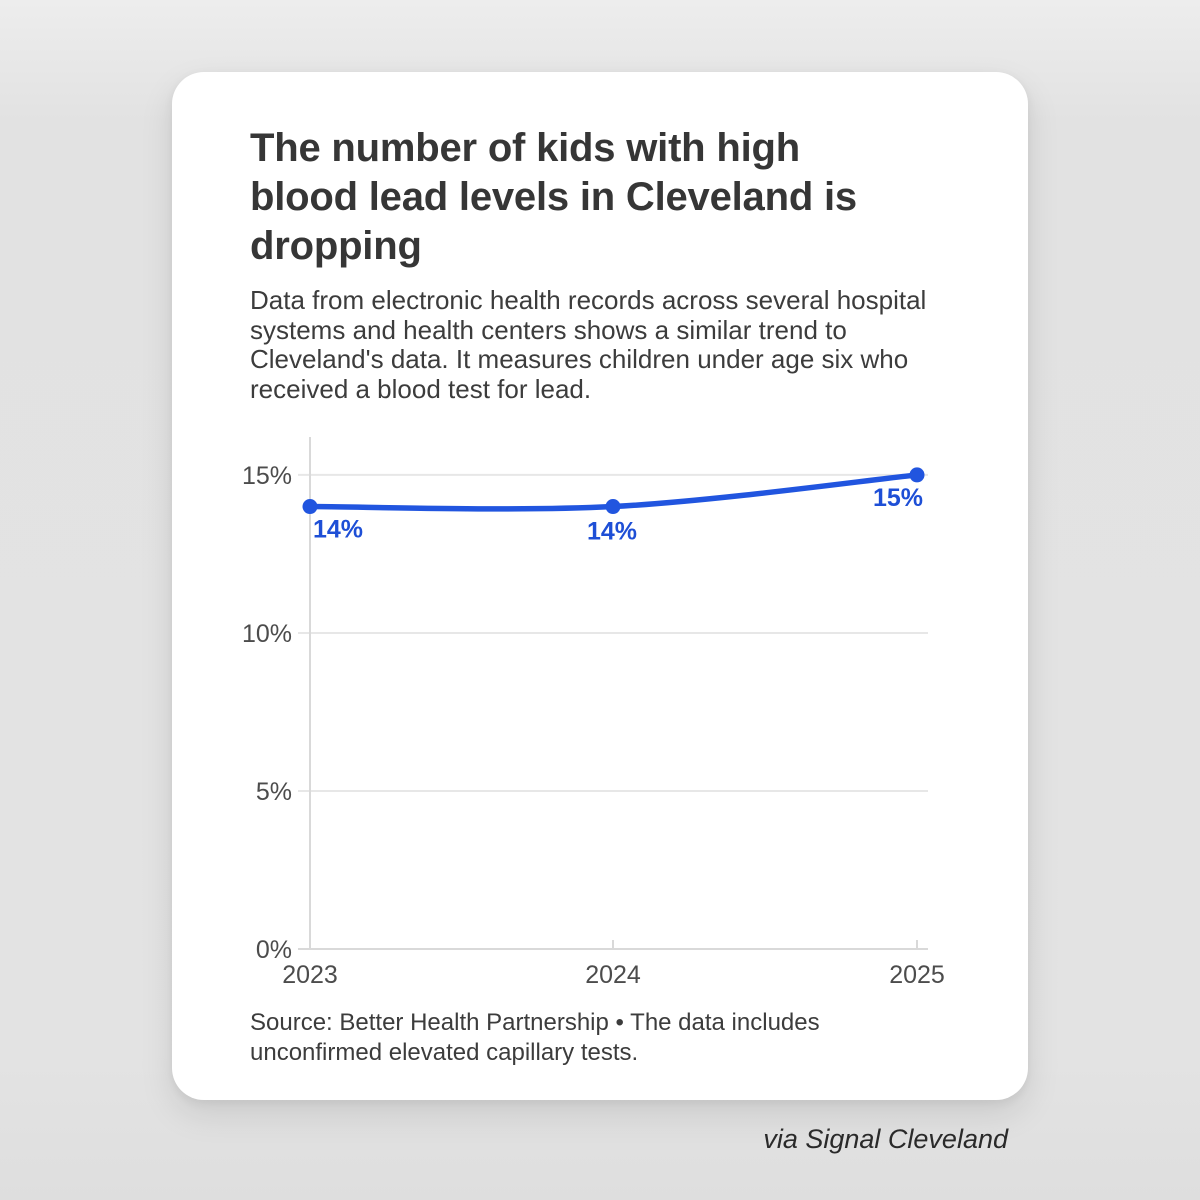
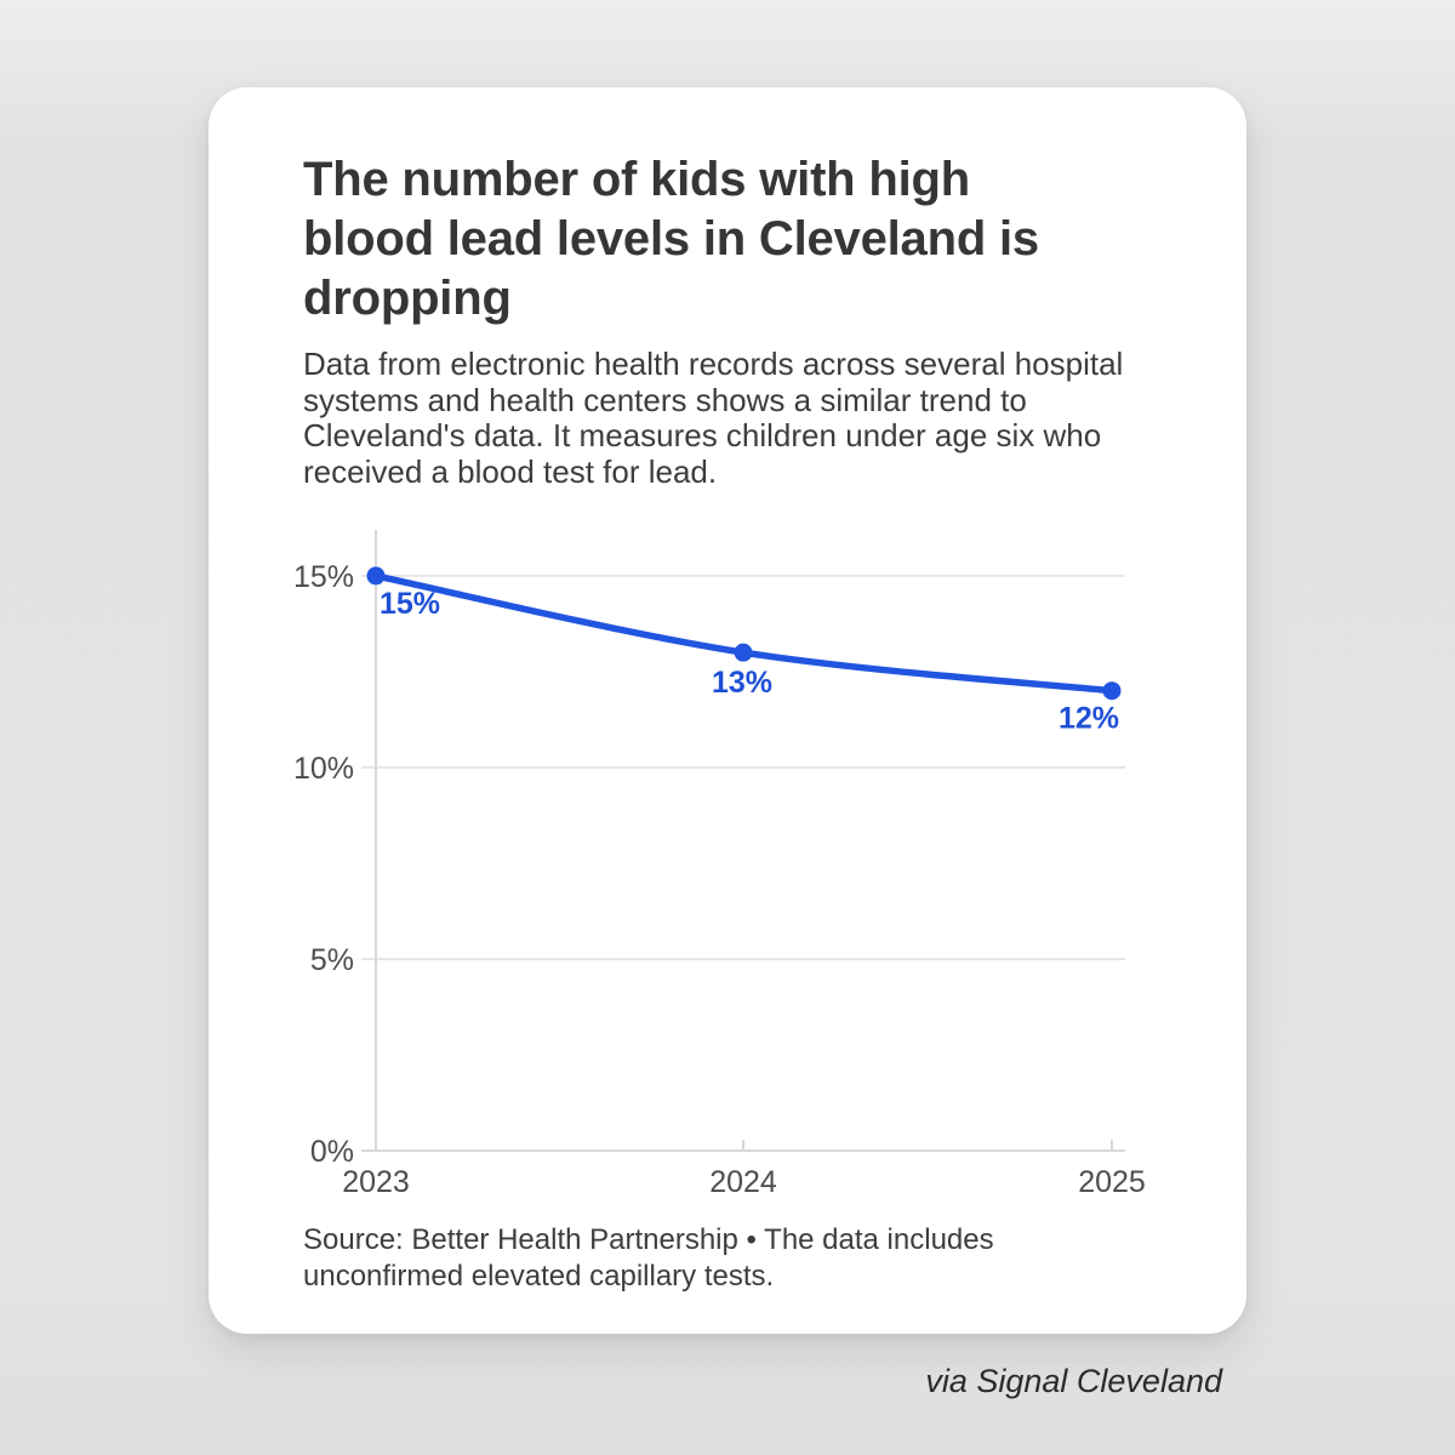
2023: 14% -> 15%
2024: 14% -> 13%
2025: 15% -> 12%
